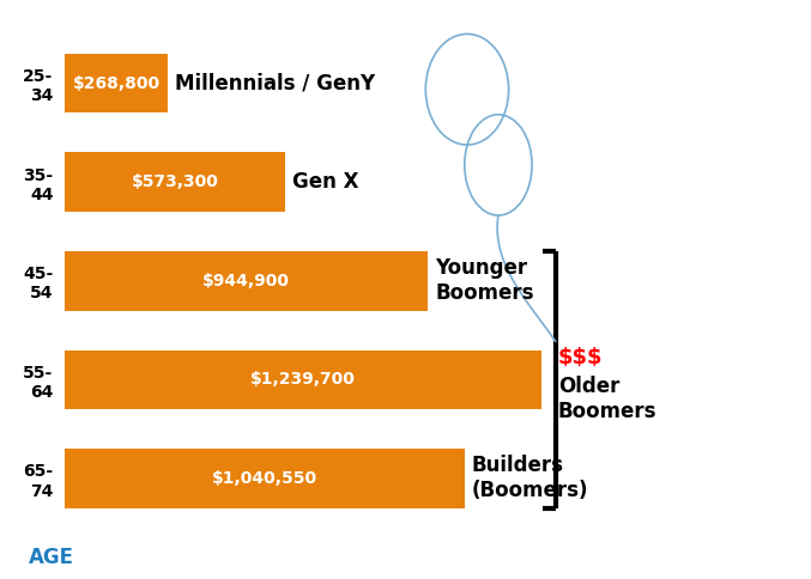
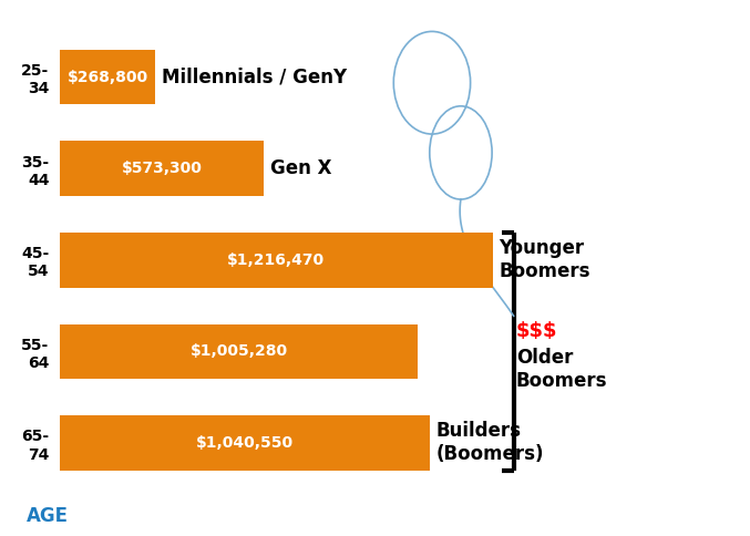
45- 54: $944,900 -> $1,216,470
55- 64: $1,239,700 -> $1,005,280
